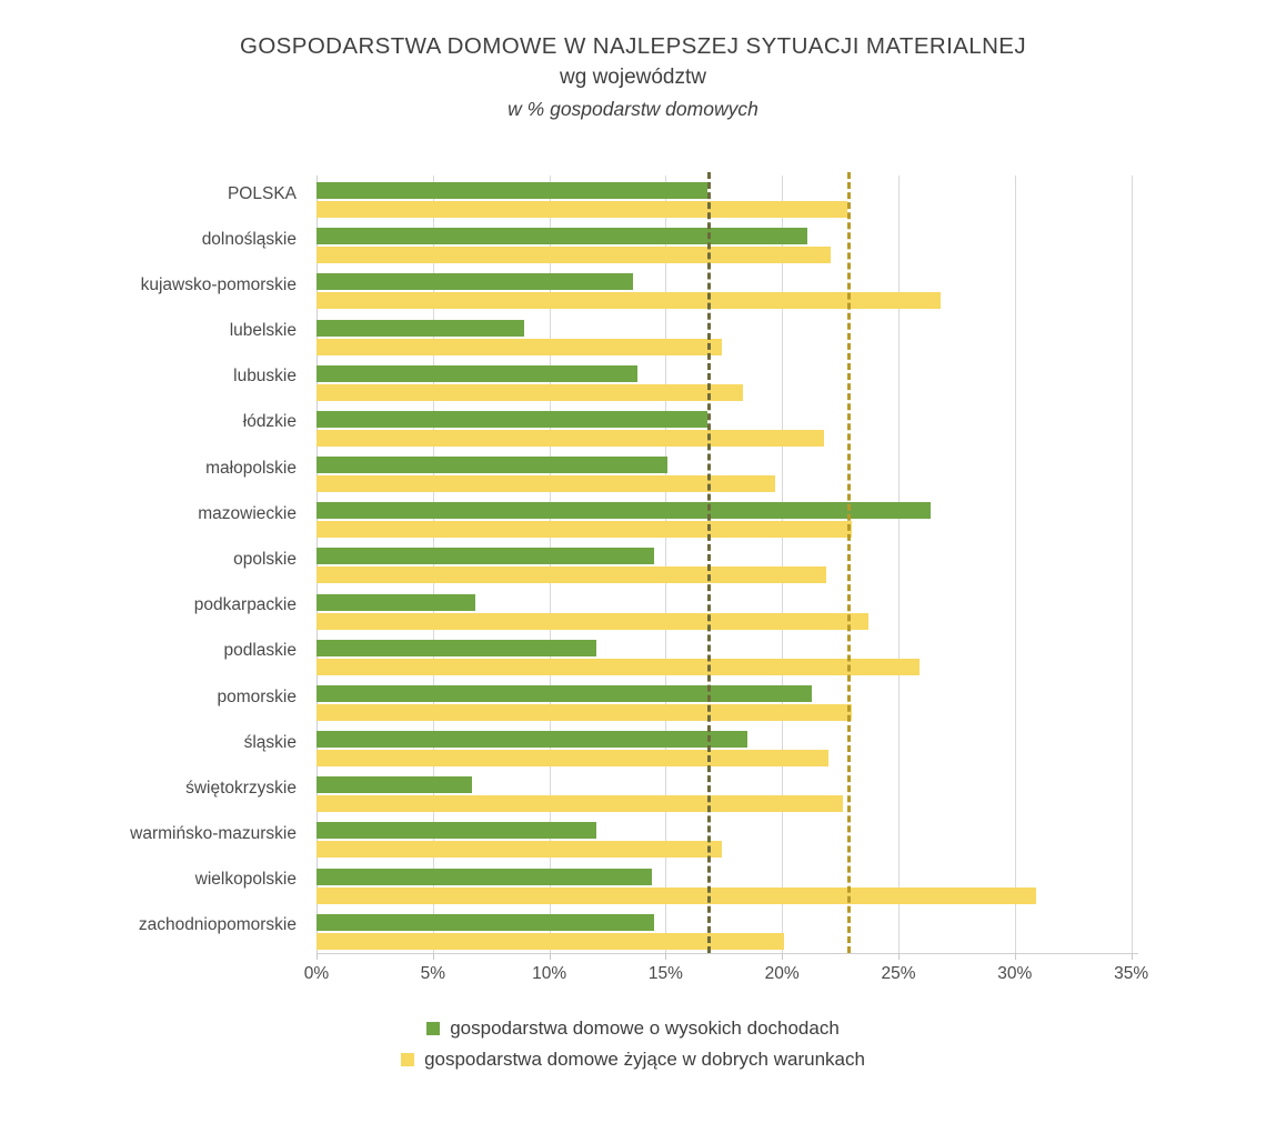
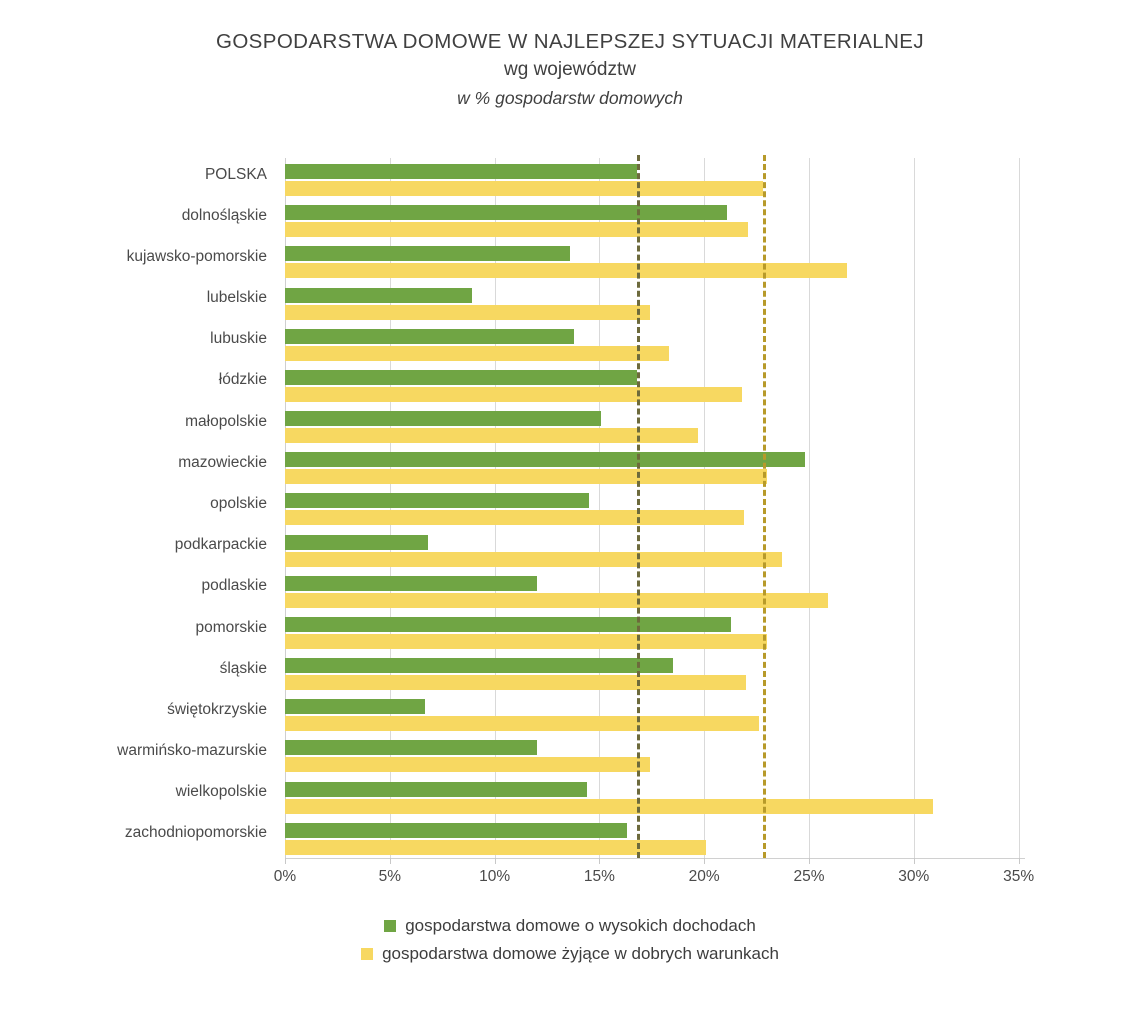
gospodarstwa domowe o wysokich dochodach/mazowieckie: 26.4% -> 24.8%
gospodarstwa domowe o wysokich dochodach/zachodniopomorskie: 14.5% -> 16.3%
